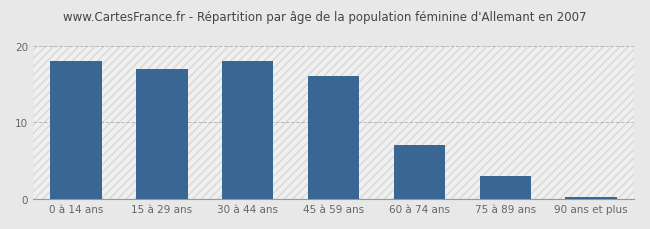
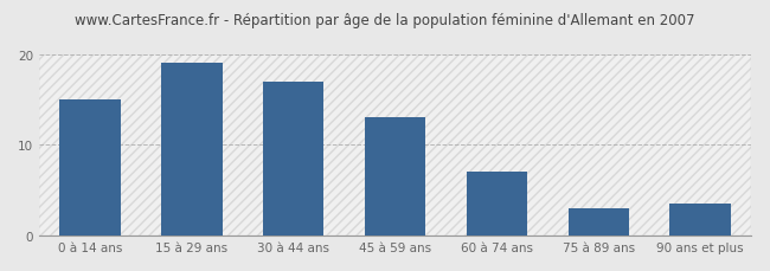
0 à 14 ans: 18.0 -> 15.0
15 à 29 ans: 17.0 -> 19.0
30 à 44 ans: 18.0 -> 17.0
45 à 59 ans: 16.0 -> 13.0
90 ans et plus: 0.3 -> 3.6
